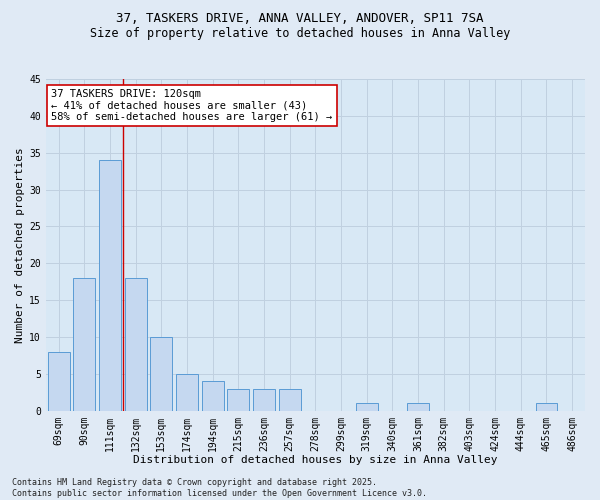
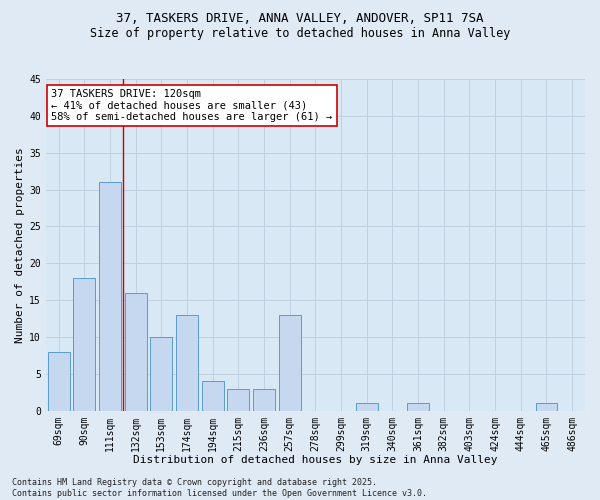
111sqm: 34 -> 31
132sqm: 18 -> 16
174sqm: 5 -> 13
257sqm: 3 -> 13
